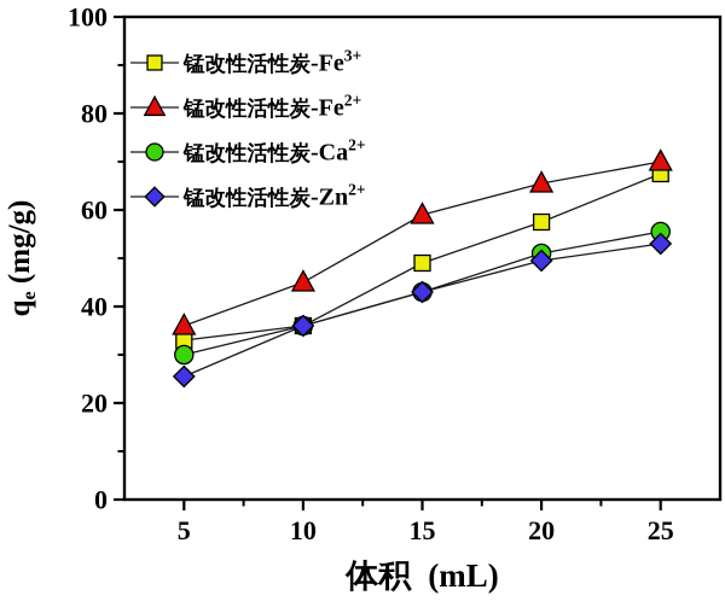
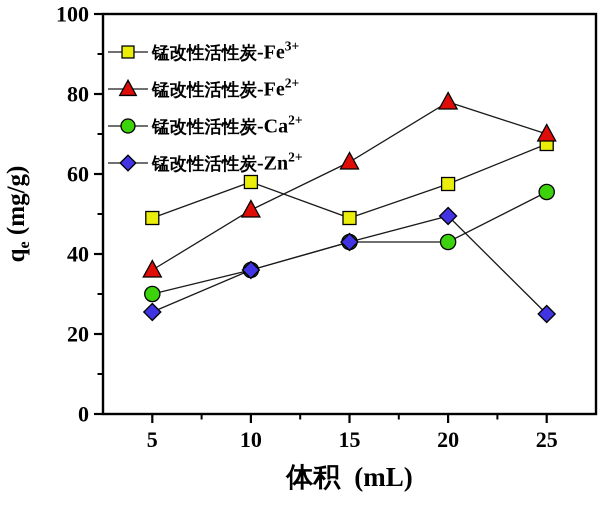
锰改性活性炭-Fe3+/5: 33 -> 49
锰改性活性炭-Fe3+/10: 36 -> 58
锰改性活性炭-Fe2+/10: 45 -> 51
锰改性活性炭-Fe2+/15: 59 -> 63
锰改性活性炭-Fe2+/20: 66 -> 78
锰改性活性炭-Ca2+/20: 51 -> 43
锰改性活性炭-Zn2+/25: 53 -> 25
